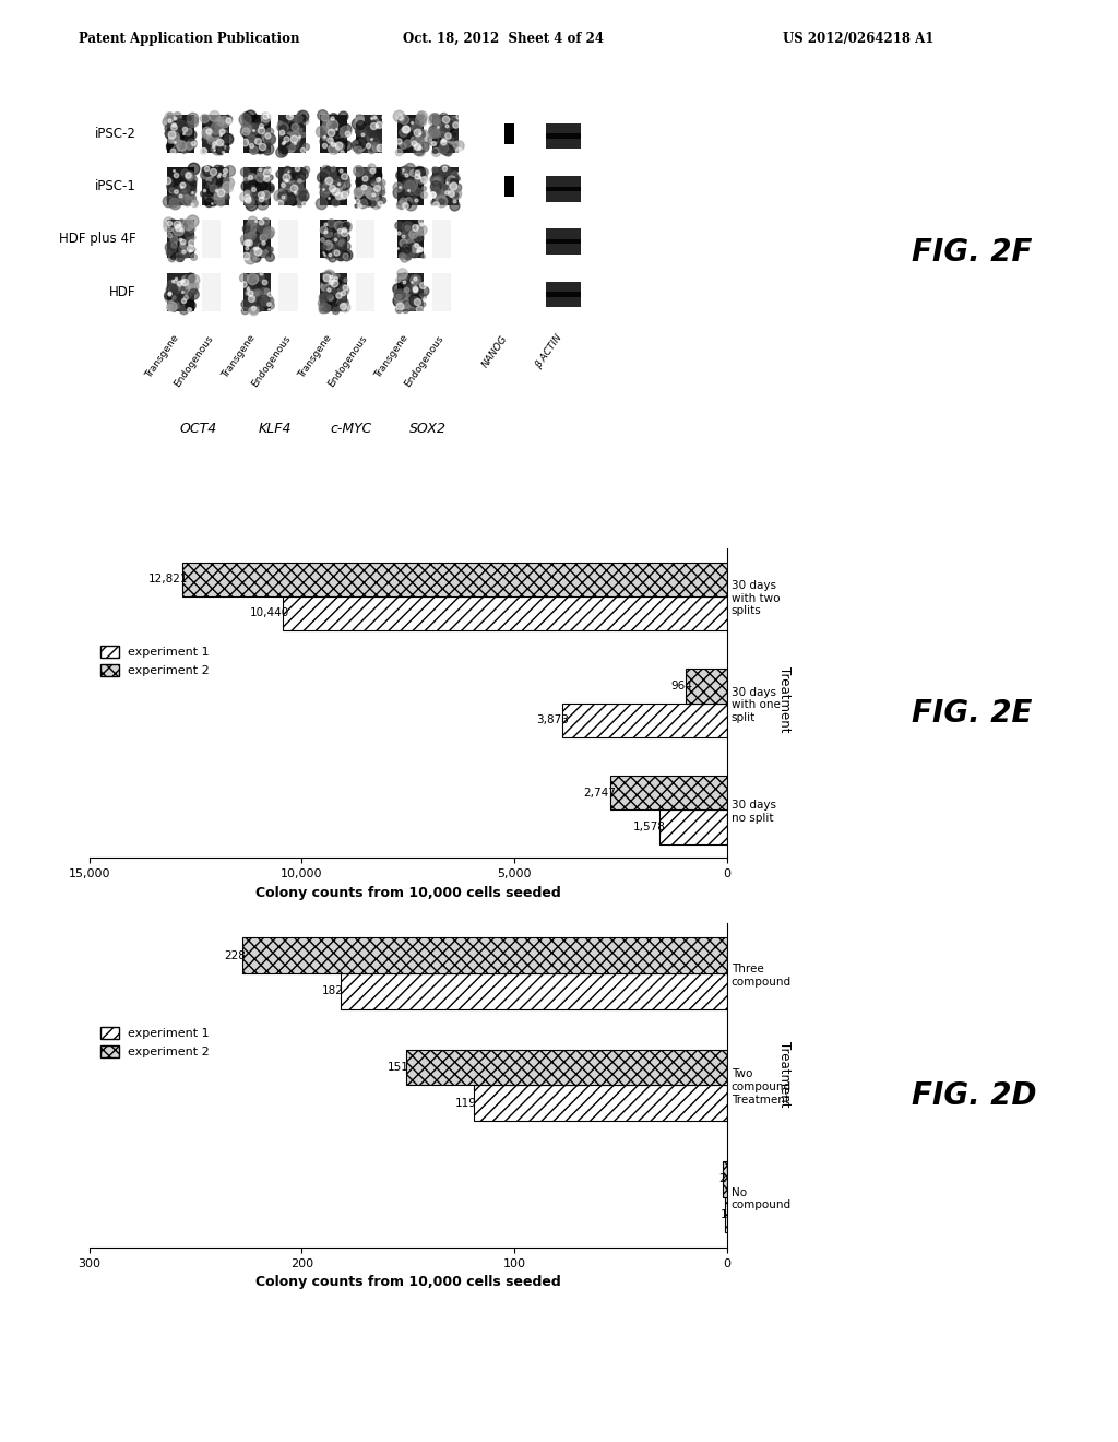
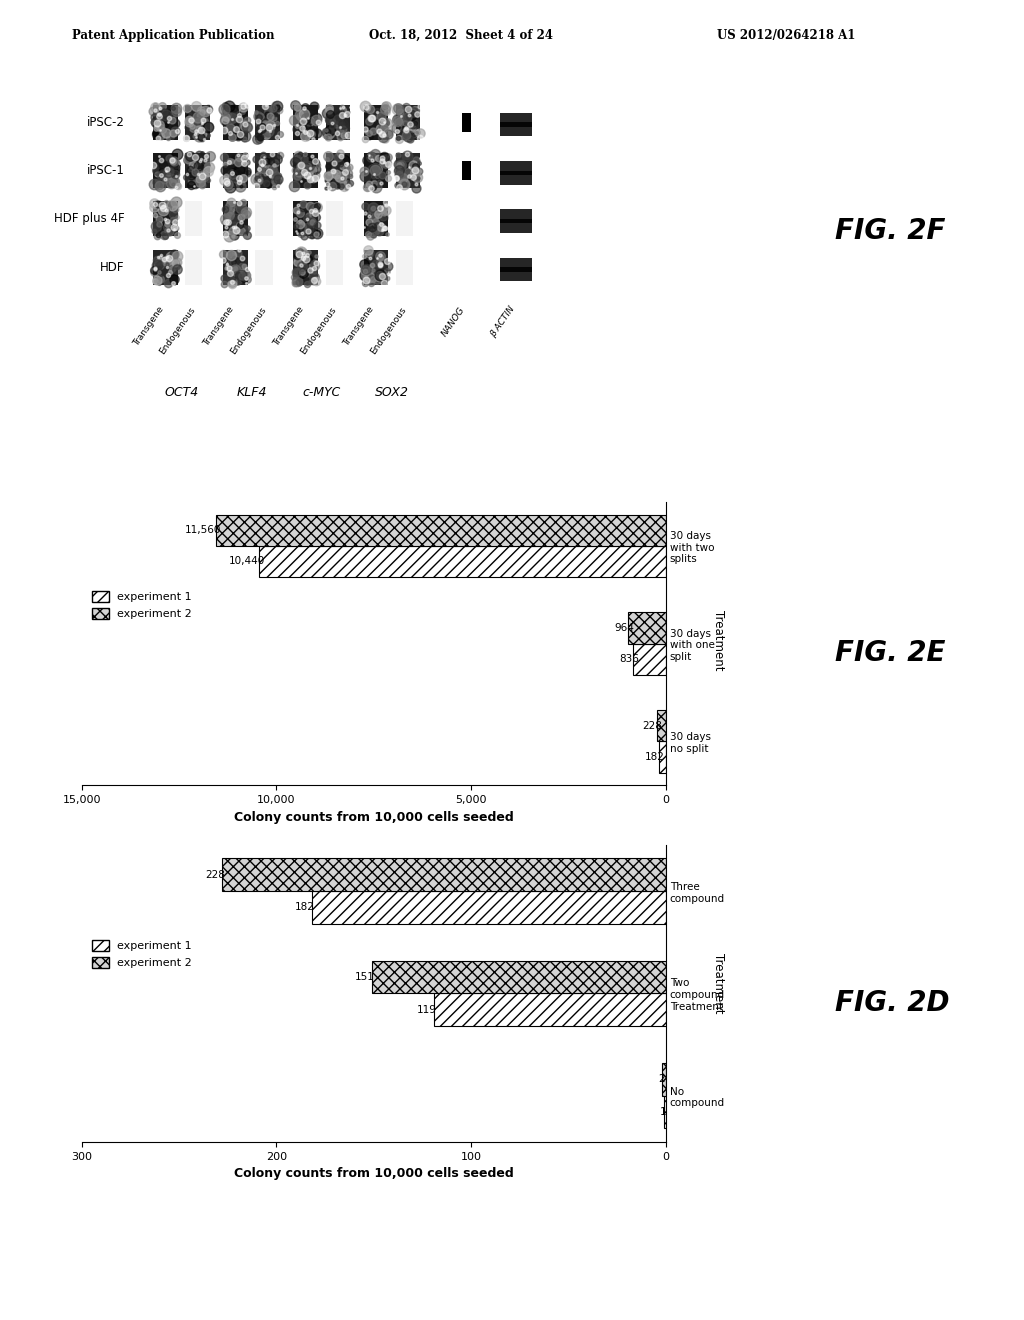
experiment 2/30 days with two splits: 12,821 -> 11,560
experiment 1/30 days with one split: 3,873 -> 836
experiment 2/30 days no split: 2,747 -> 228
experiment 1/30 days no split: 1,578 -> 182
